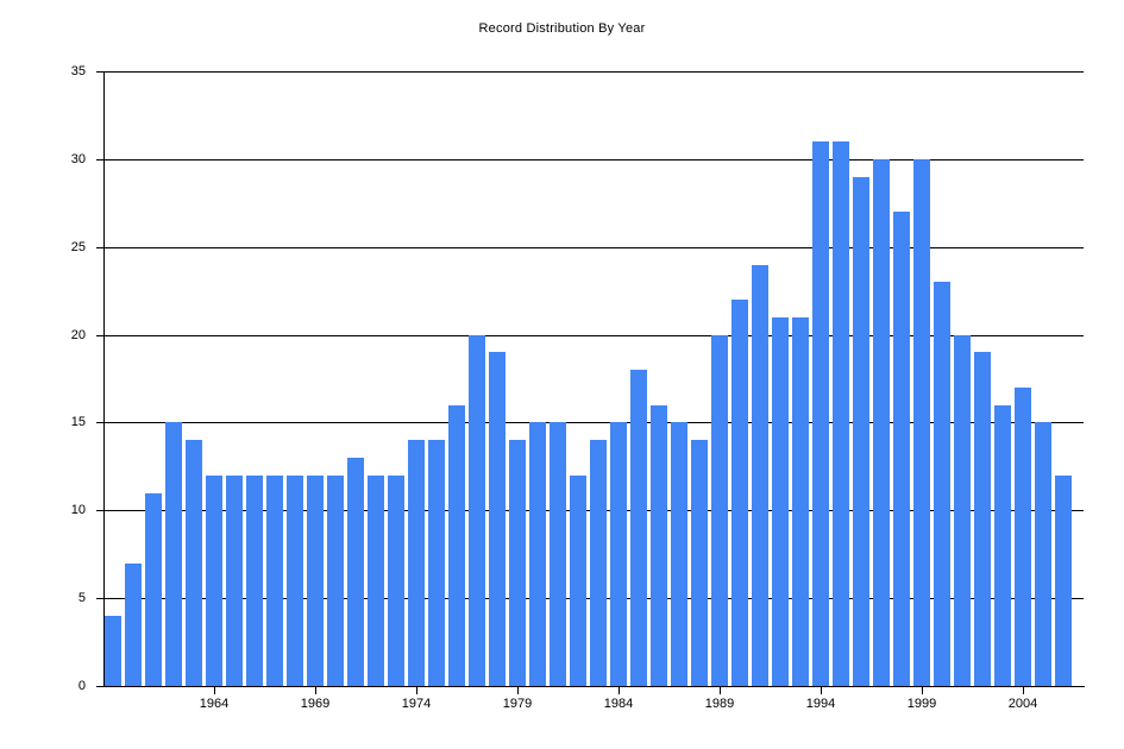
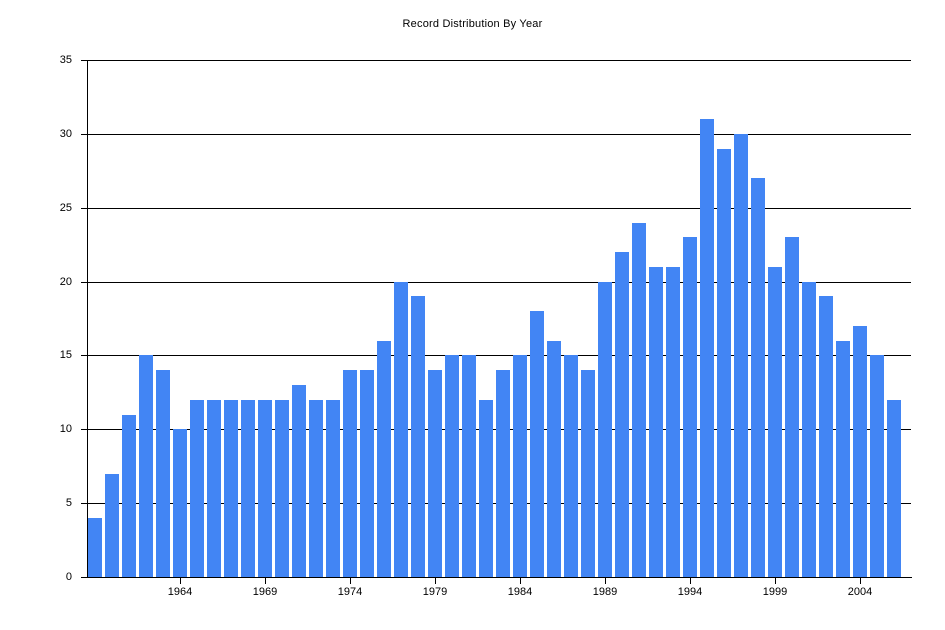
1964: 12 -> 10
1994: 31 -> 23
1999: 30 -> 21
